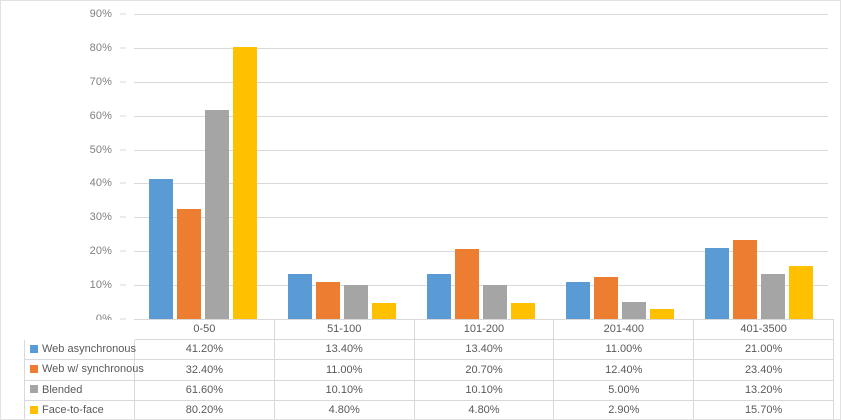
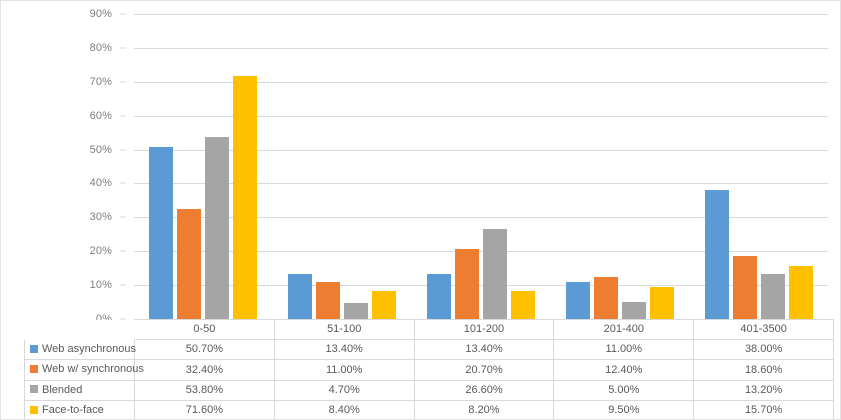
Web asynchronous/0-50: 41.20% -> 50.70%
Blended/0-50: 61.60% -> 53.80%
Face-to-face/0-50: 80.20% -> 71.60%
Blended/51-100: 10.10% -> 4.70%
Face-to-face/51-100: 4.80% -> 8.40%
Blended/101-200: 10.10% -> 26.60%
Face-to-face/101-200: 4.80% -> 8.20%
Face-to-face/201-400: 2.90% -> 9.50%
Web asynchronous/401-3500: 21.00% -> 38.00%
Web w/ synchronous/401-3500: 23.40% -> 18.60%
